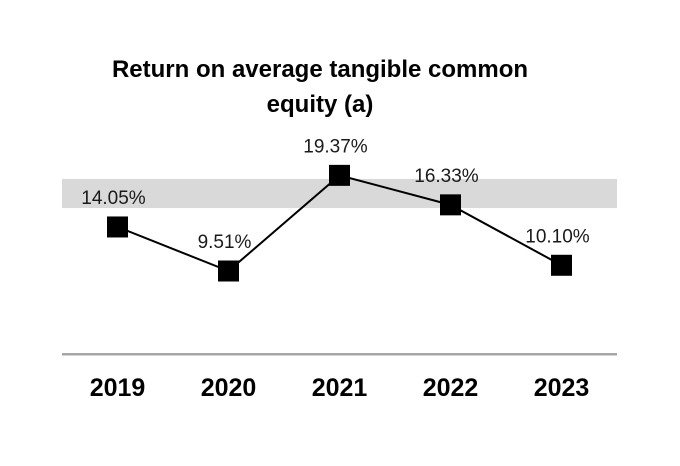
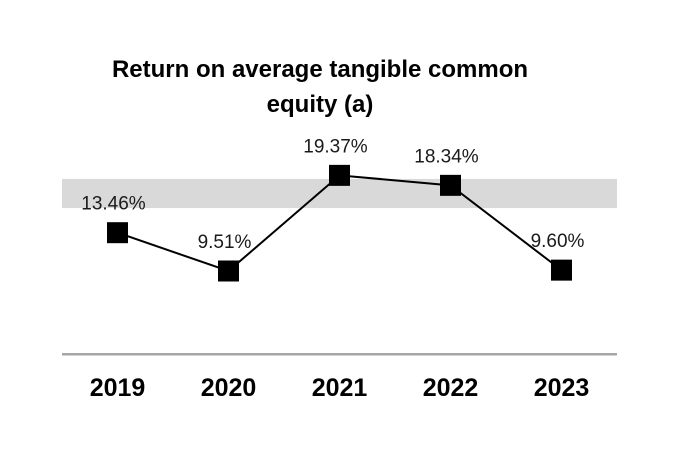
2019: 14.05% -> 13.46%
2022: 16.33% -> 18.34%
2023: 10.10% -> 9.60%
